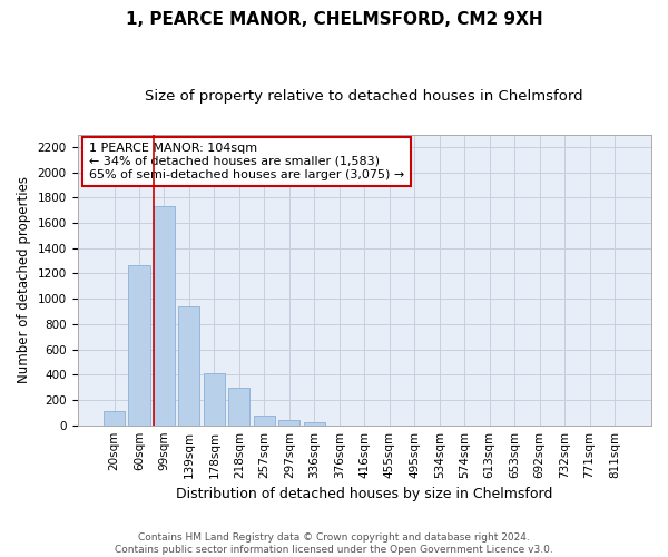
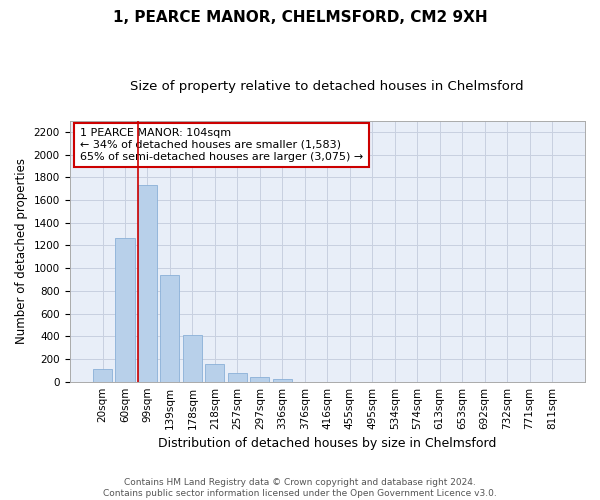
218sqm: 300 -> 160
